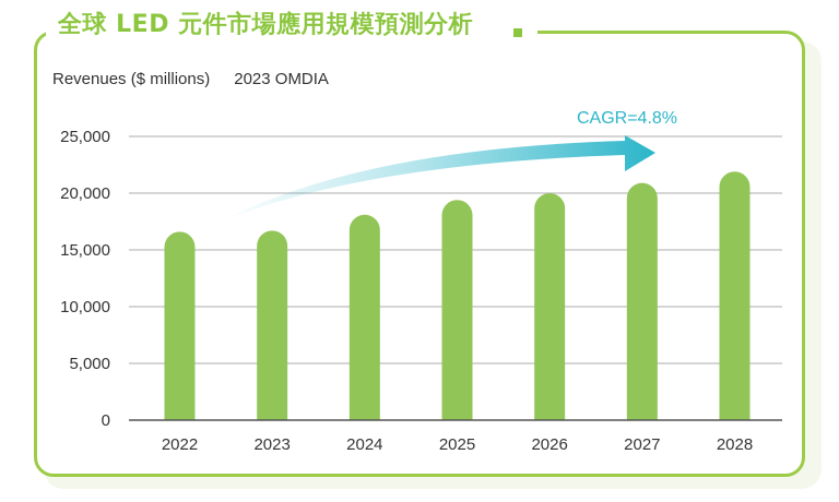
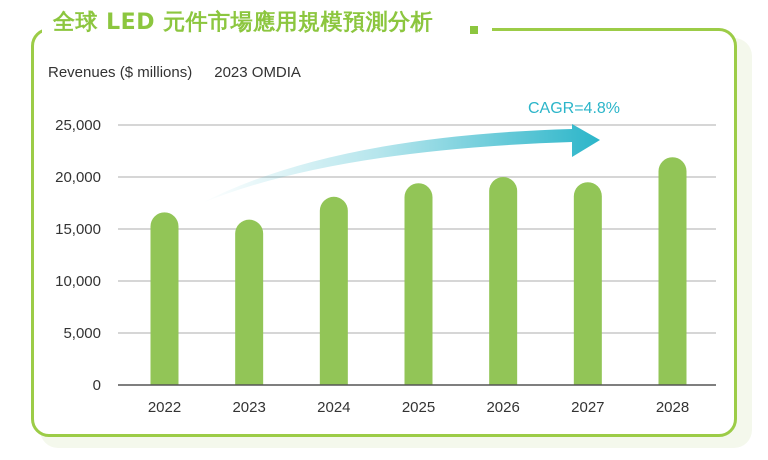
2023: 16700 -> 15900
2027: 20900 -> 19500
